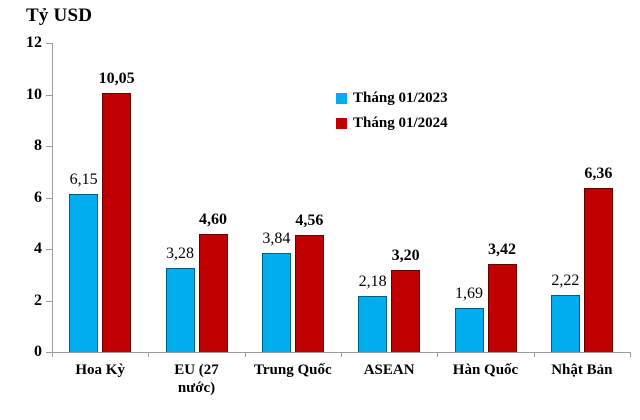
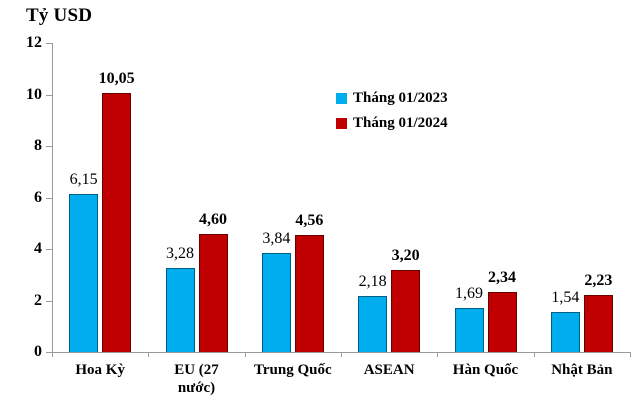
Tháng 01/2024/Hàn Quốc: 3,42 -> 2,34
Tháng 01/2023/Nhật Bản: 2,22 -> 1,54
Tháng 01/2024/Nhật Bản: 6,36 -> 2,23
